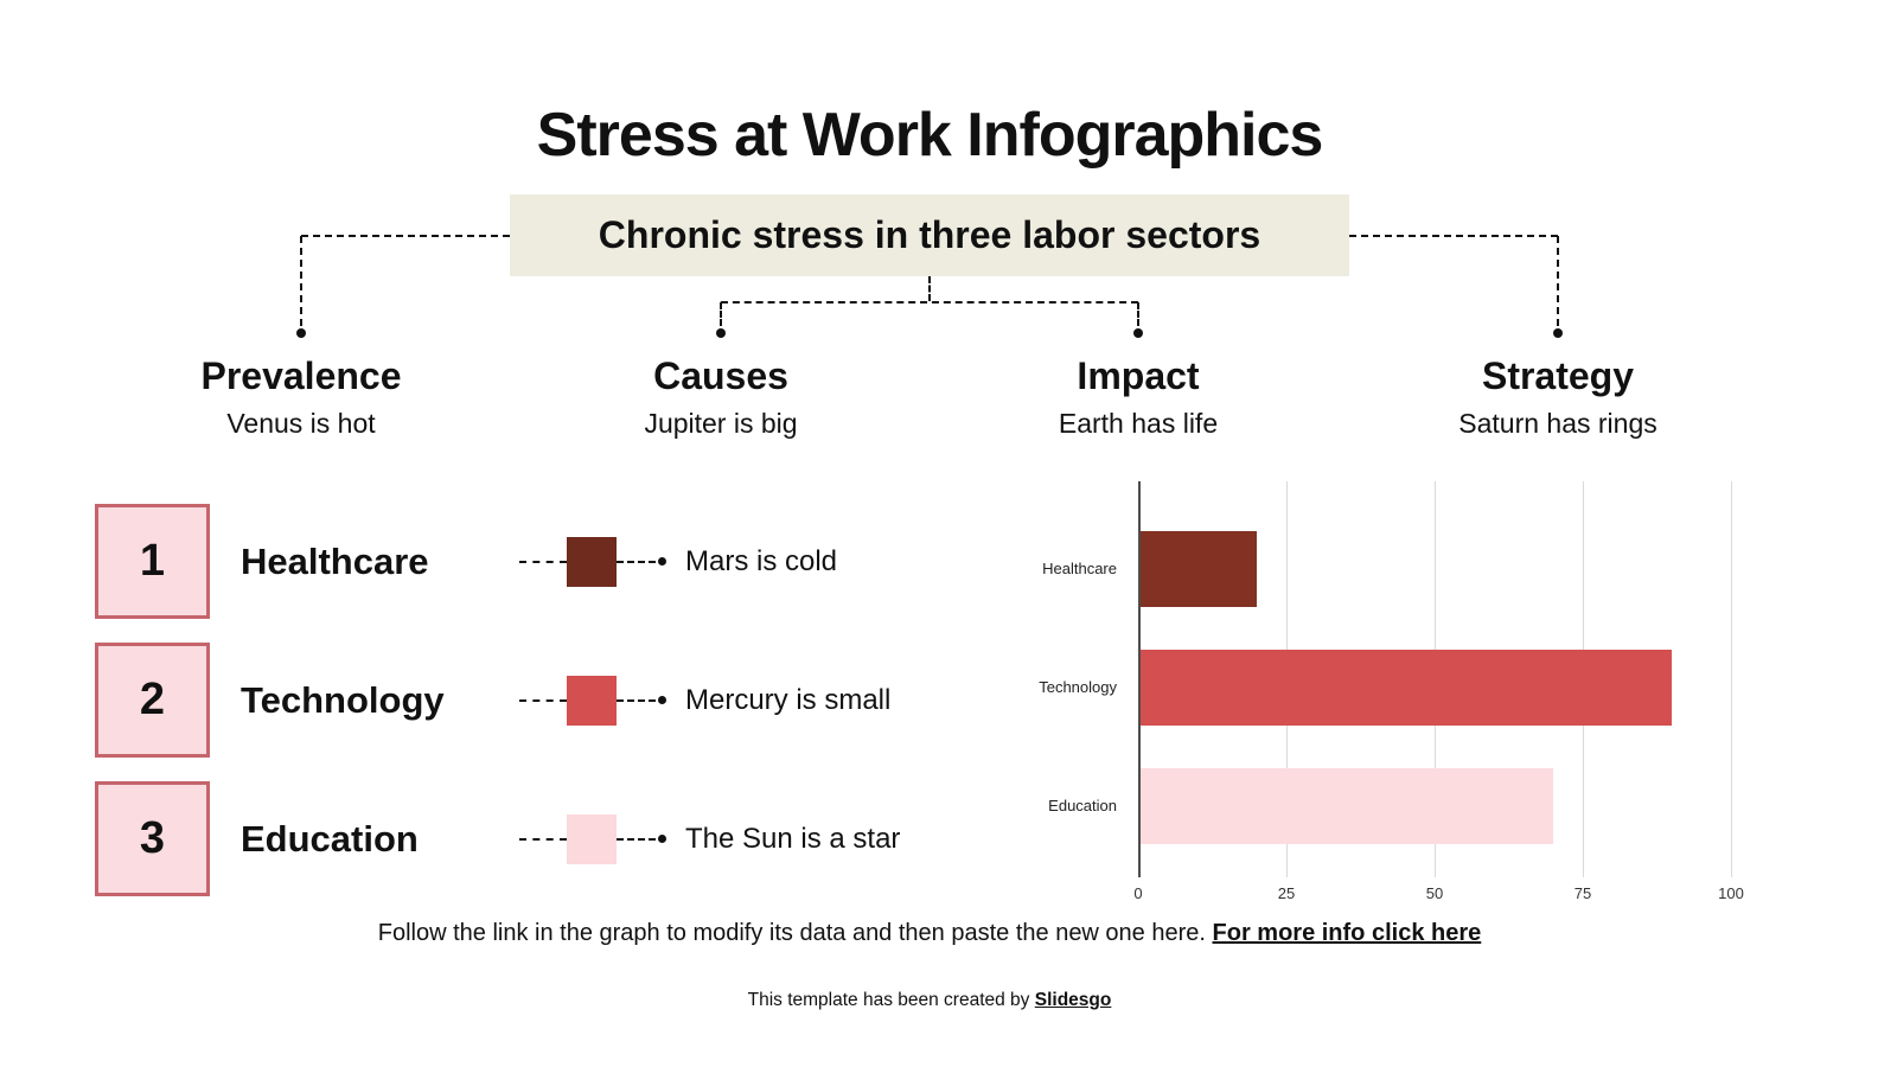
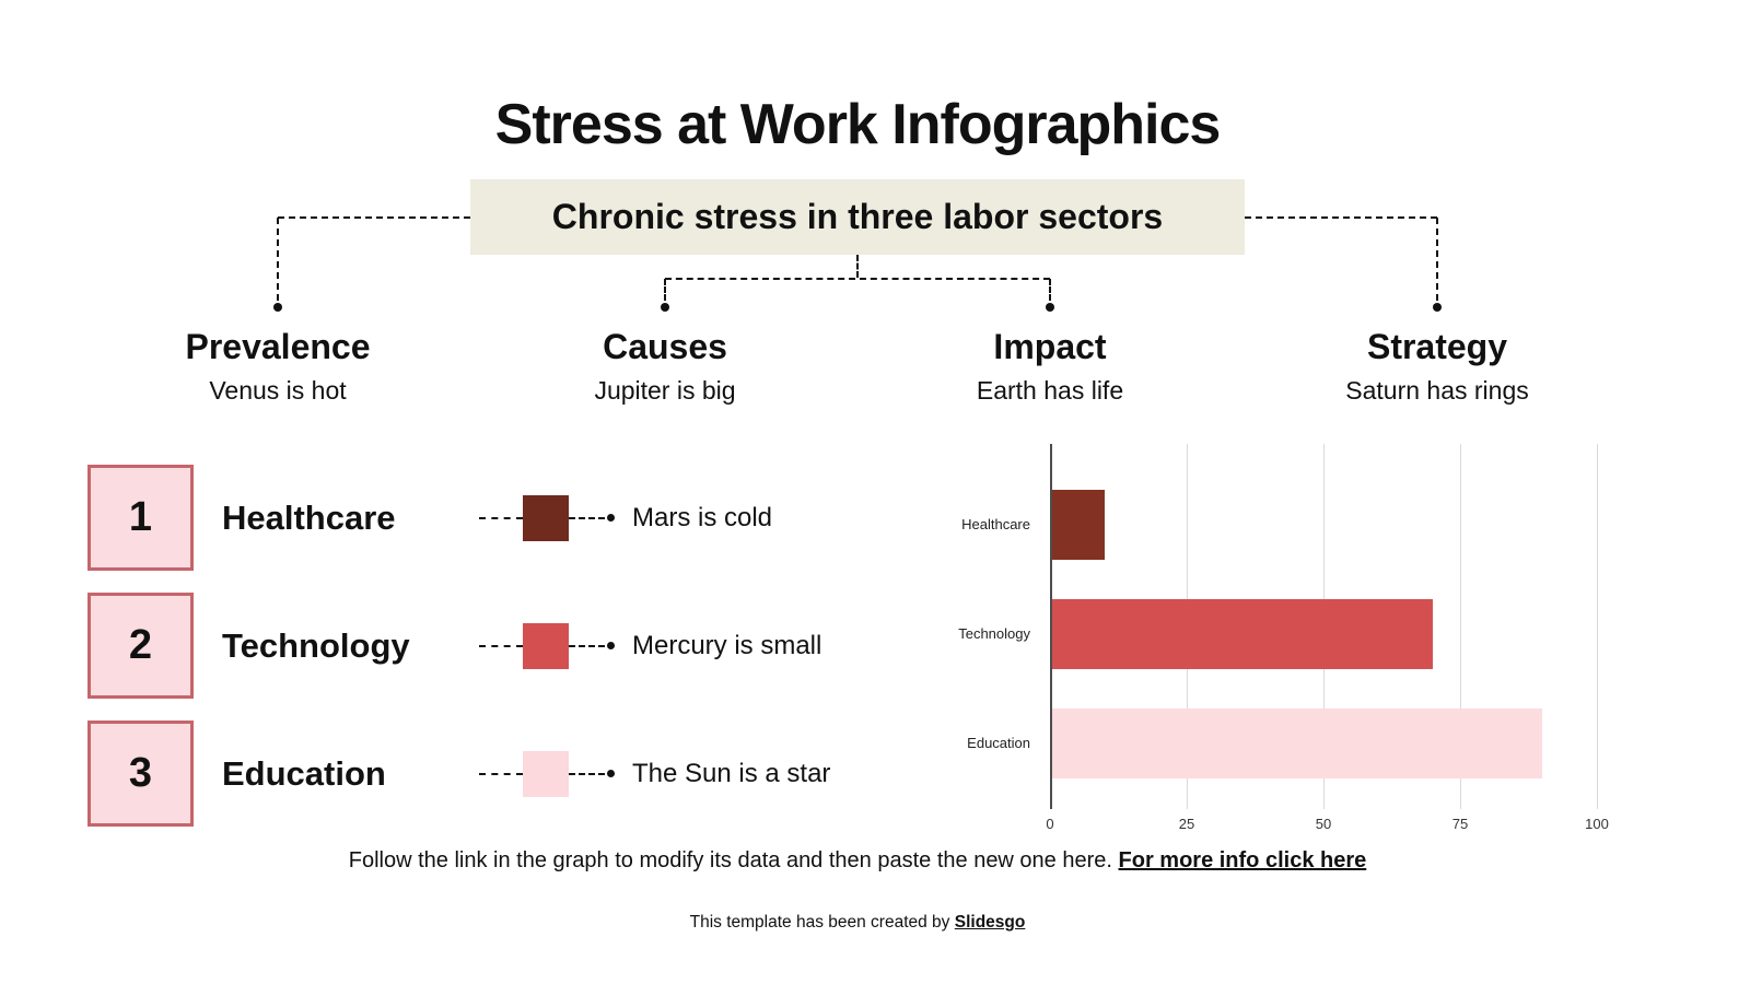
Healthcare: 20 -> 10
Technology: 90 -> 70
Education: 70 -> 90
